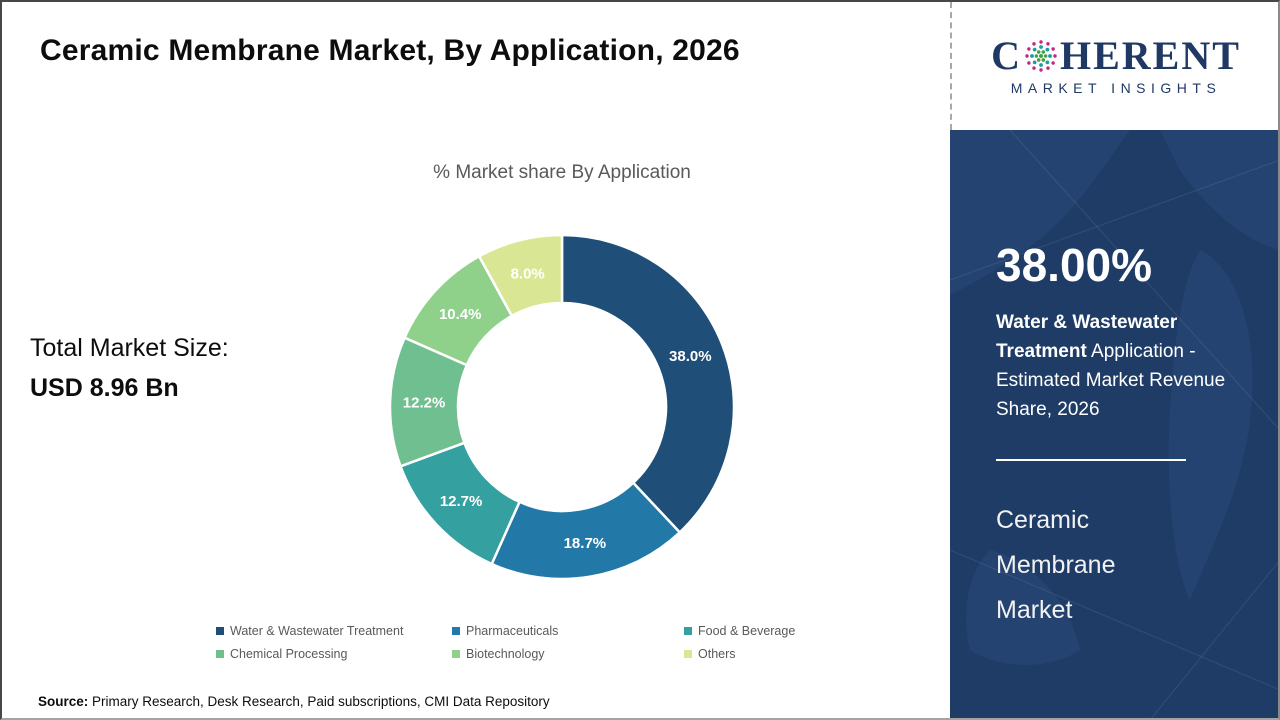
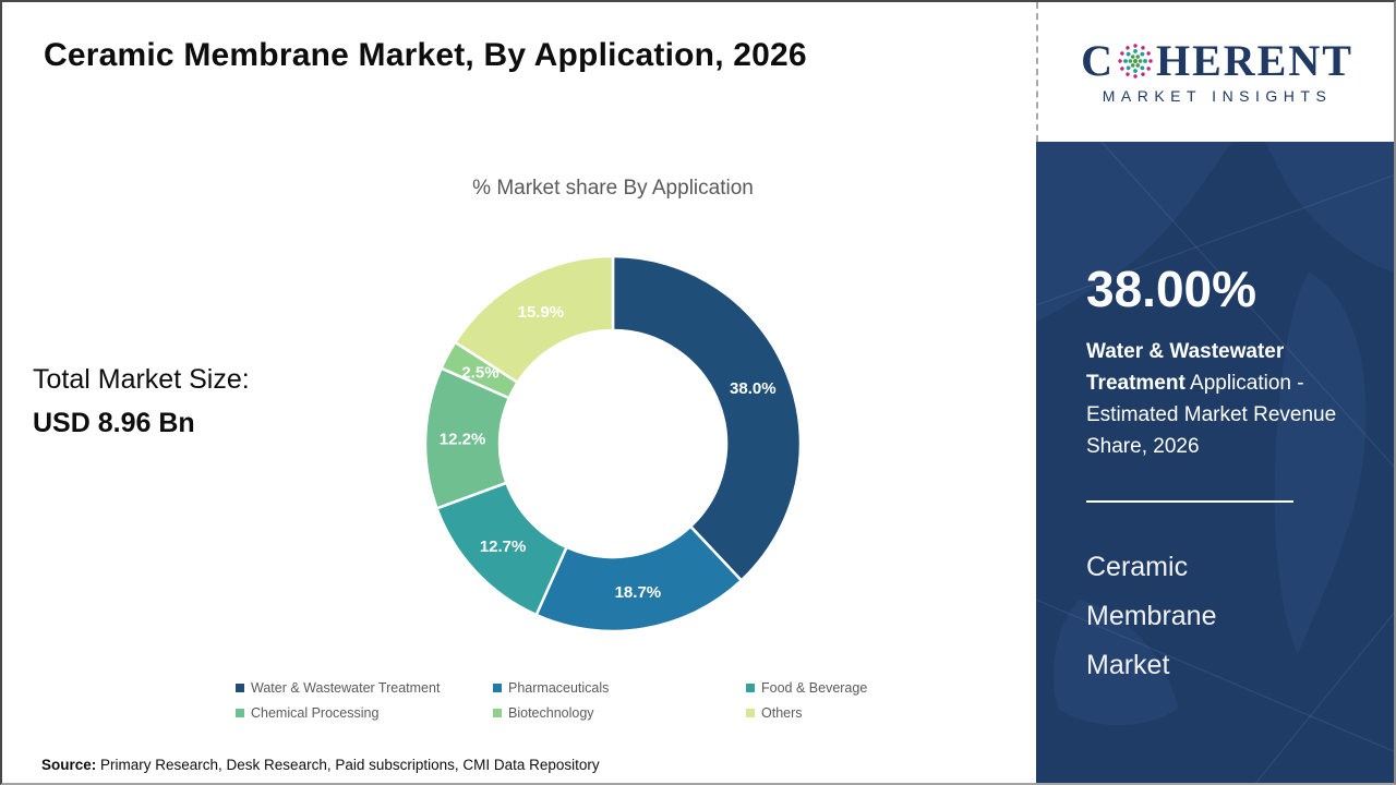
Biotechnology: 10.4% -> 2.5%
Others: 8.0% -> 15.9%
